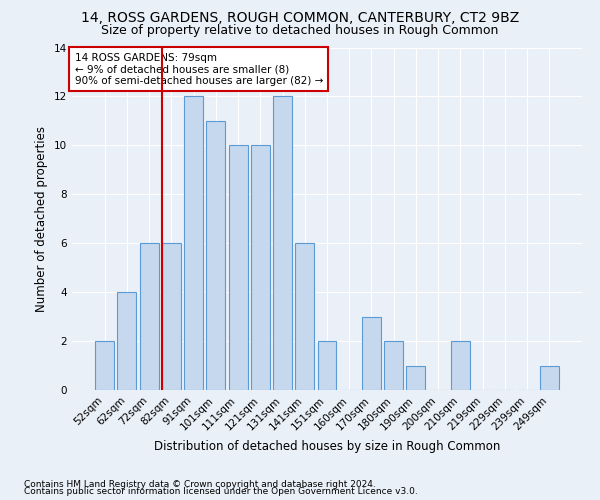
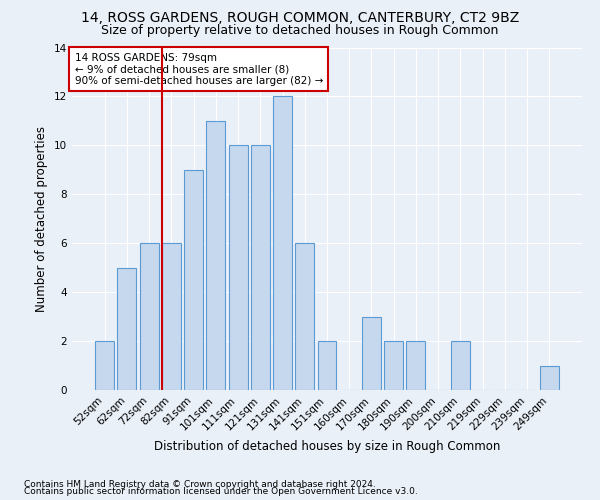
62sqm: 4 -> 5
91sqm: 12 -> 9
190sqm: 1 -> 2
